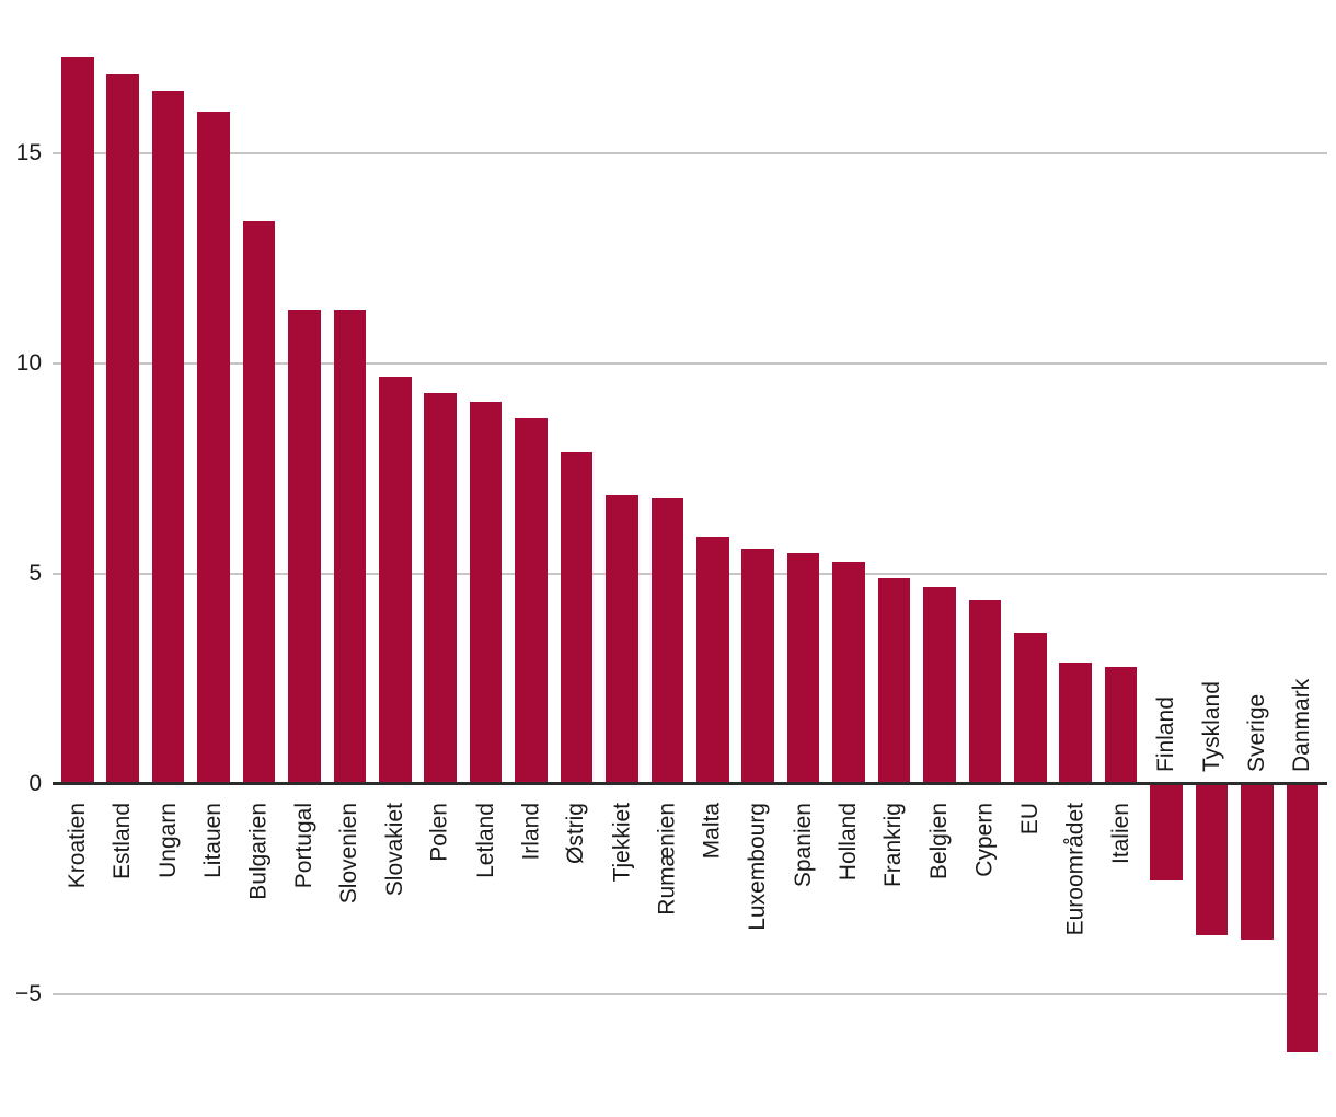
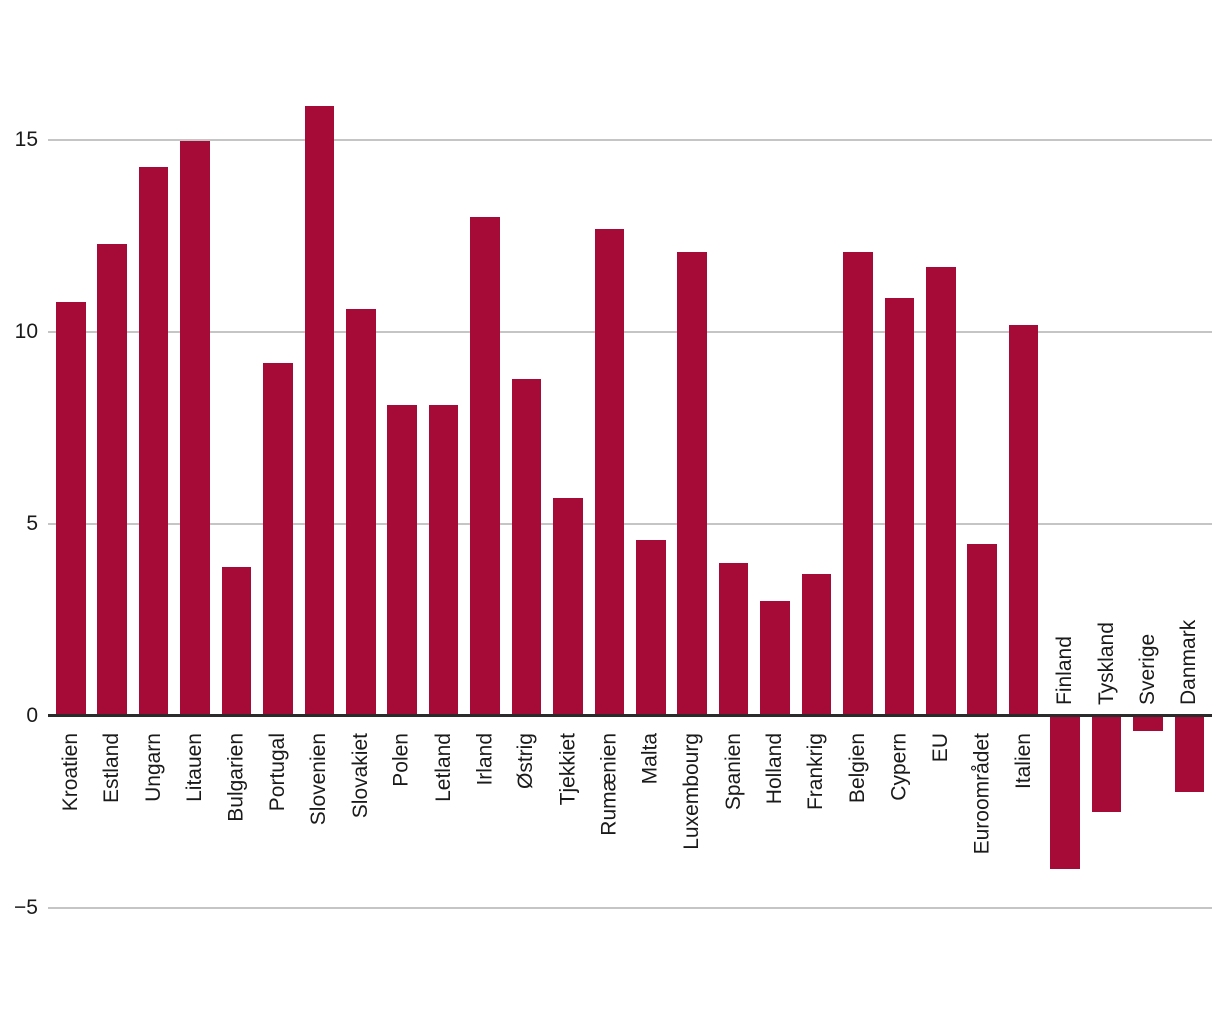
Kroatien: 17.3 -> 10.8
Estland: 16.9 -> 12.3
Ungarn: 16.5 -> 14.3
Litauen: 16.0 -> 15.0
Bulgarien: 13.4 -> 3.9
Portugal: 11.3 -> 9.2
Slovenien: 11.3 -> 15.9
Slovakiet: 9.7 -> 10.6
Polen: 9.3 -> 8.1
Letland: 9.1 -> 8.1
Irland: 8.7 -> 13.0
Østrig: 7.9 -> 8.8
Tjekkiet: 6.9 -> 5.7
Rumænien: 6.8 -> 12.7
Malta: 5.9 -> 4.6
Luxembourg: 5.6 -> 12.1
Spanien: 5.5 -> 4.0
Holland: 5.3 -> 3.0
Frankrig: 4.9 -> 3.7
Belgien: 4.7 -> 12.1
Cypern: 4.4 -> 10.9
EU: 3.6 -> 11.7
Euroområdet: 2.9 -> 4.5
Italien: 2.8 -> 10.2
Finland: -2.3 -> -4.0
Tyskland: -3.6 -> -2.5
Sverige: -3.7 -> -0.4
Danmark: -6.4 -> -2.0
